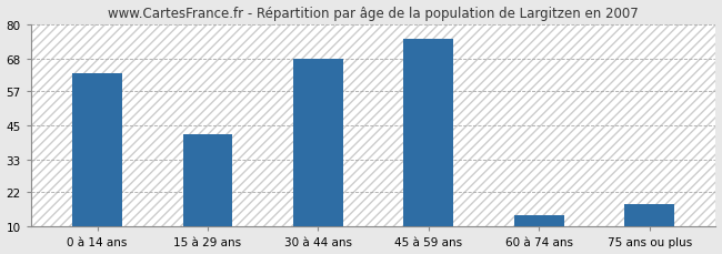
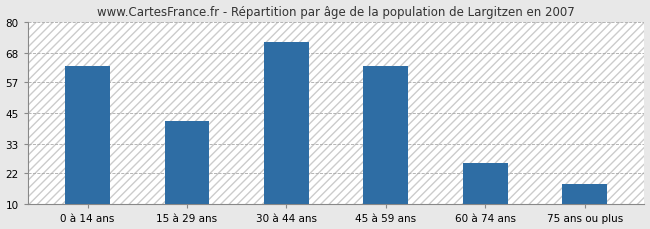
30 à 44 ans: 68 -> 72
45 à 59 ans: 75 -> 63
60 à 74 ans: 14 -> 26
